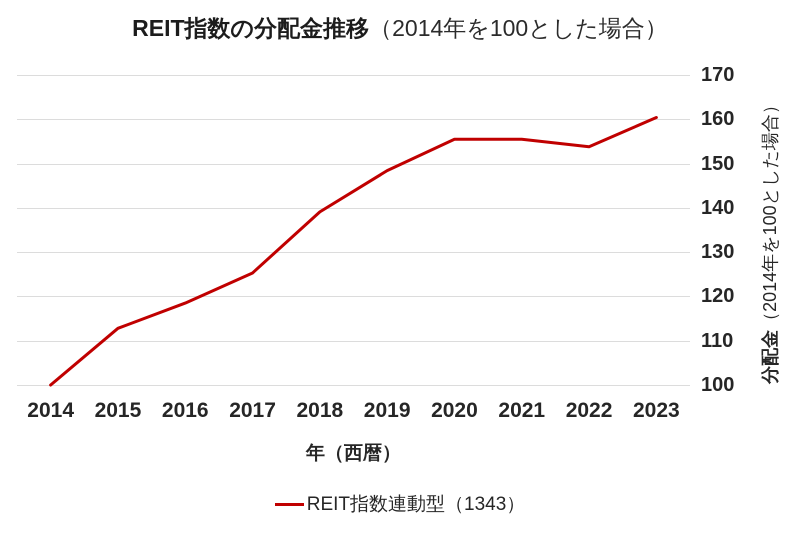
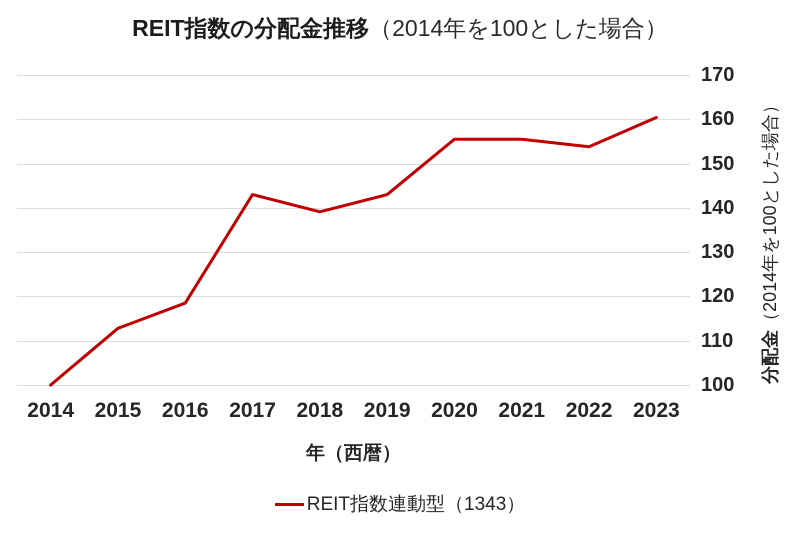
2017: 125 -> 143
2019: 148 -> 143
